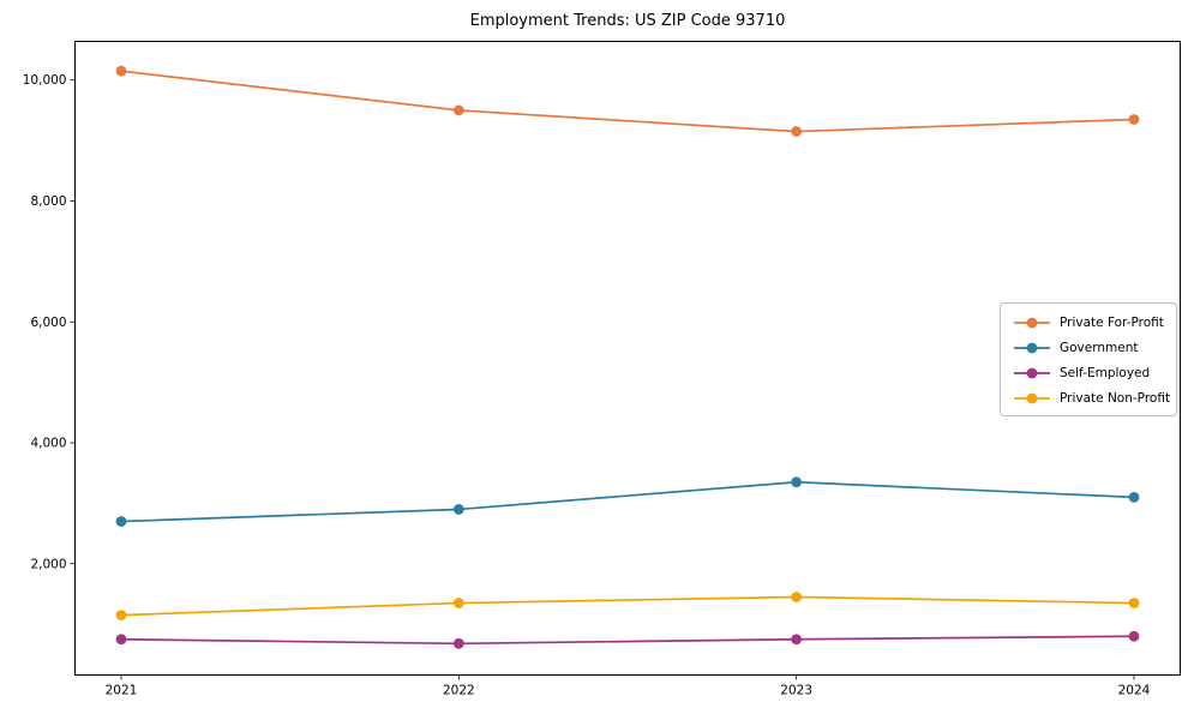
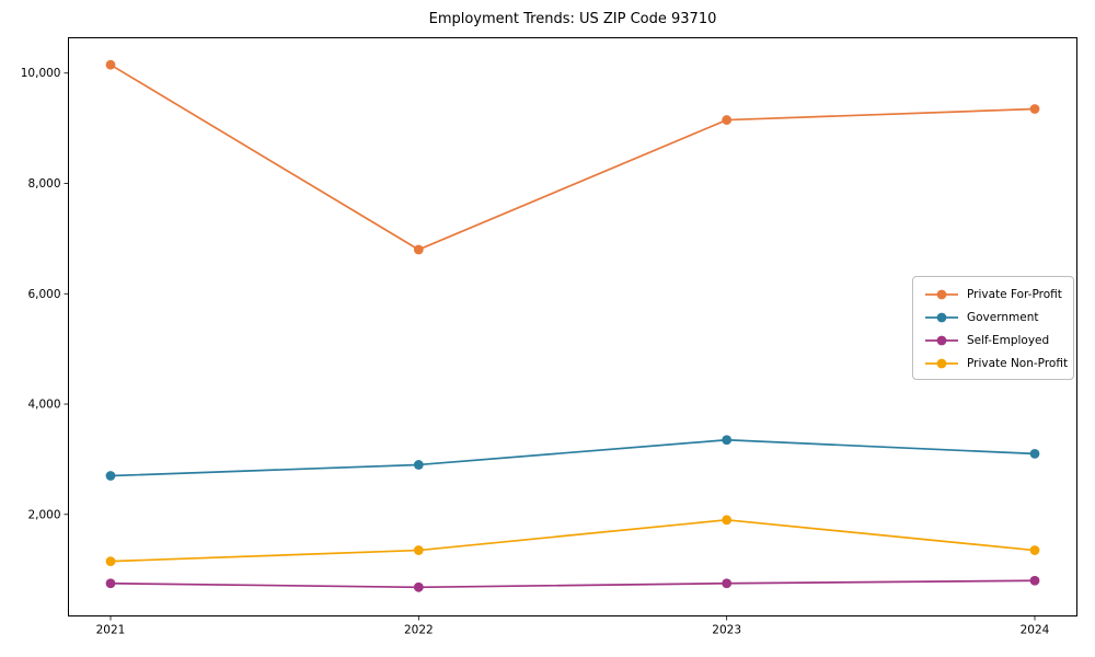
Private For-Profit/2022: 9500 -> 6800
Private Non-Profit/2023: 1400 -> 1900
